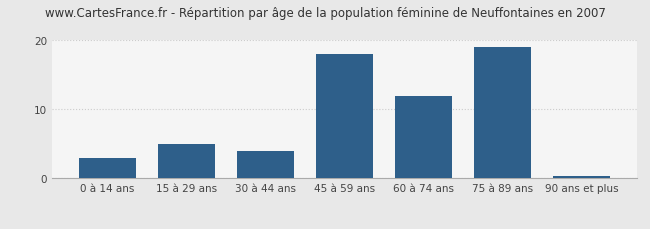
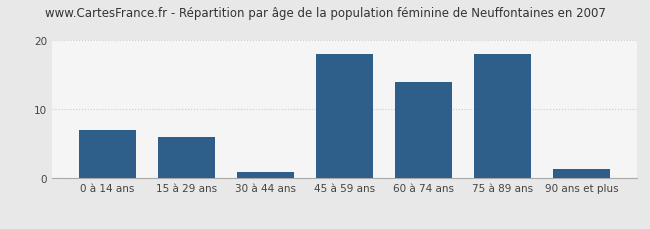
0 à 14 ans: 3.0 -> 7.0
15 à 29 ans: 5.0 -> 6.0
30 à 44 ans: 4.0 -> 1.0
60 à 74 ans: 12.0 -> 14.0
75 à 89 ans: 19.0 -> 18.0
90 ans et plus: 0.3 -> 1.4
